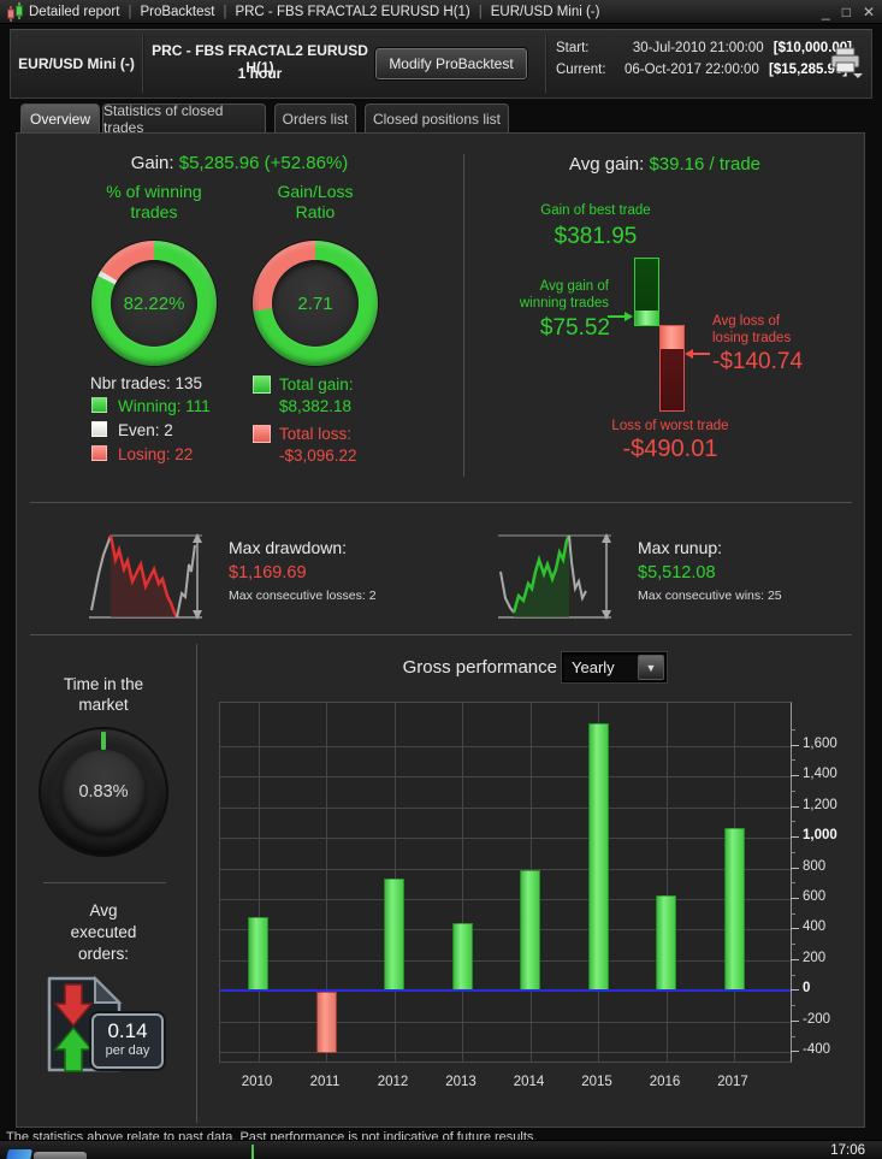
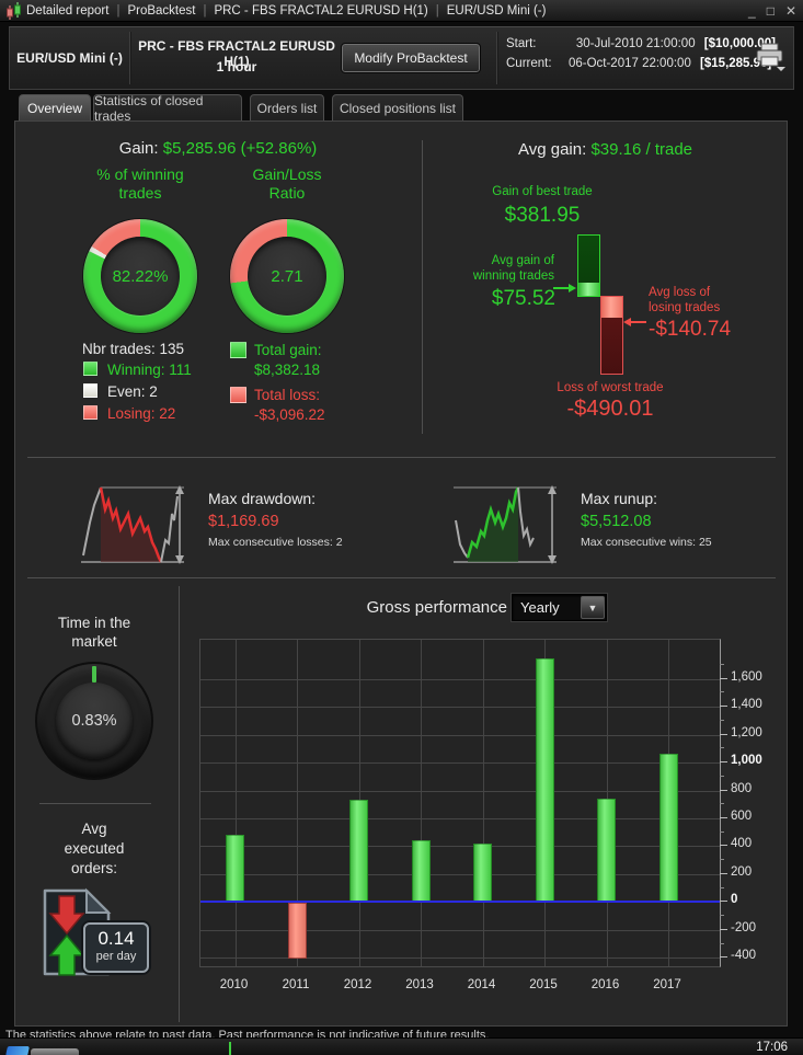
2014: 790 -> 420
2016: 620 -> 740
